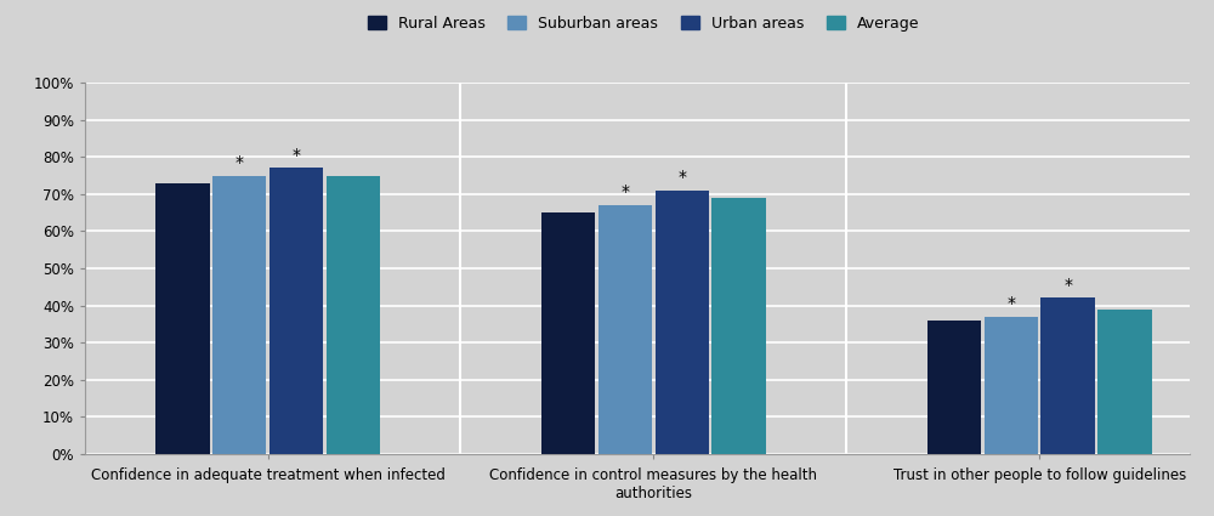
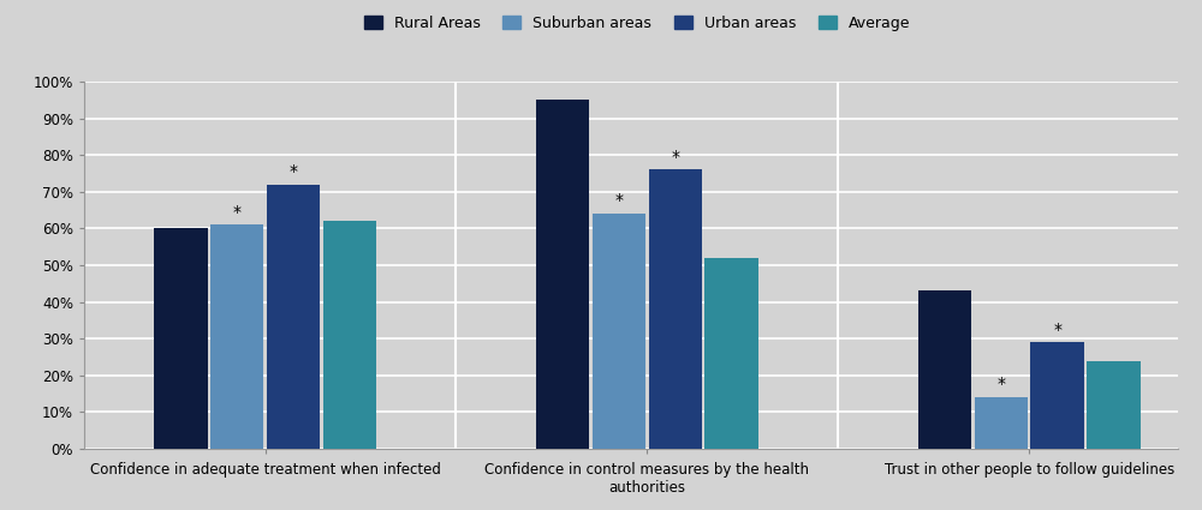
Rural Areas/Confidence in adequate treatment when infected: 73% -> 60%
Suburban areas/Confidence in adequate treatment when infected: 75% -> 61%
Urban areas/Confidence in adequate treatment when infected: 77% -> 72%
Average/Confidence in adequate treatment when infected: 75% -> 62%
Rural Areas/Confidence in control measures by the health authorities: 65% -> 95%
Suburban areas/Confidence in control measures by the health authorities: 67% -> 64%
Urban areas/Confidence in control measures by the health authorities: 71% -> 76%
Average/Confidence in control measures by the health authorities: 69% -> 52%
Rural Areas/Trust in other people to follow guidelines: 36% -> 43%
Suburban areas/Trust in other people to follow guidelines: 37% -> 14%
Urban areas/Trust in other people to follow guidelines: 42% -> 29%
Average/Trust in other people to follow guidelines: 39% -> 24%
